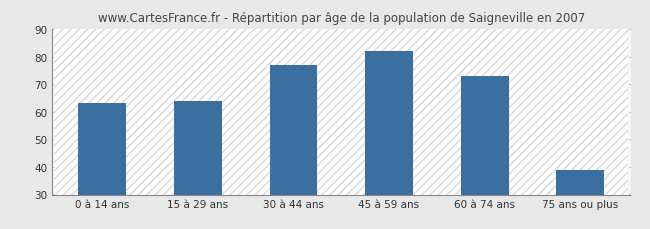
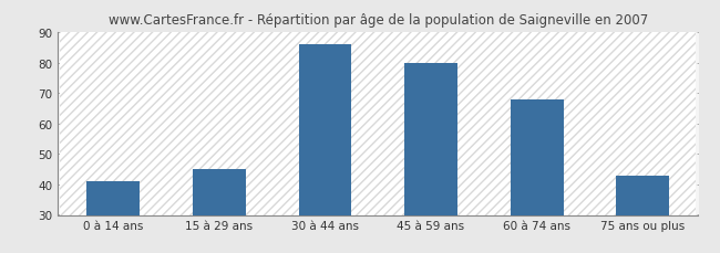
0 à 14 ans: 63 -> 41
15 à 29 ans: 64 -> 45
30 à 44 ans: 77 -> 86
45 à 59 ans: 82 -> 80
60 à 74 ans: 73 -> 68
75 ans ou plus: 39 -> 43
